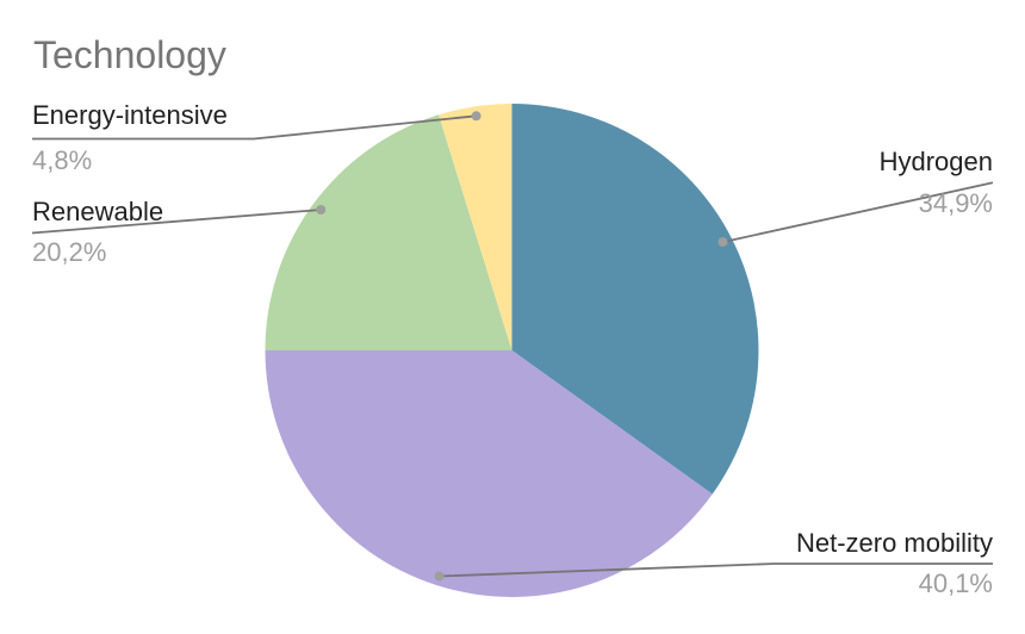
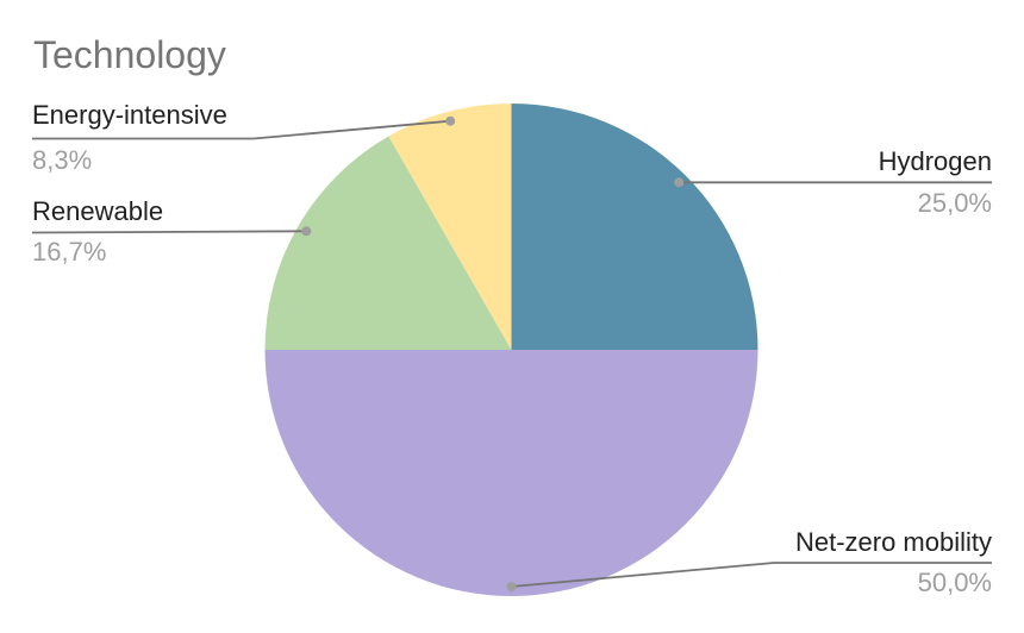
Hydrogen: 34,9% -> 25,0%
Net-zero mobility: 40,1% -> 50,0%
Renewable: 20,2% -> 16,7%
Energy-intensive: 4,8% -> 8,3%
